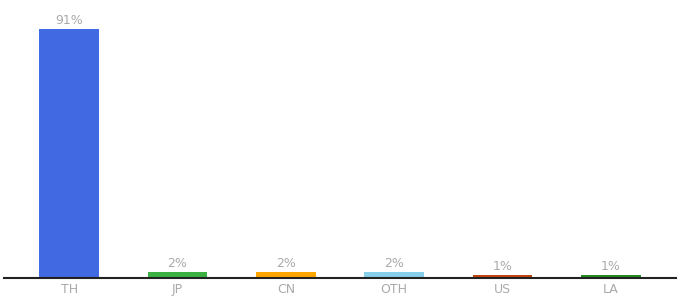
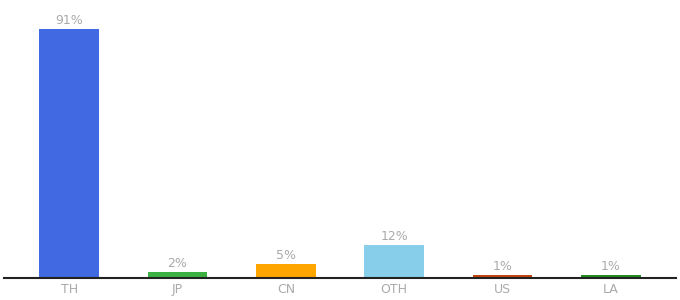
CN: 2% -> 5%
OTH: 2% -> 12%
